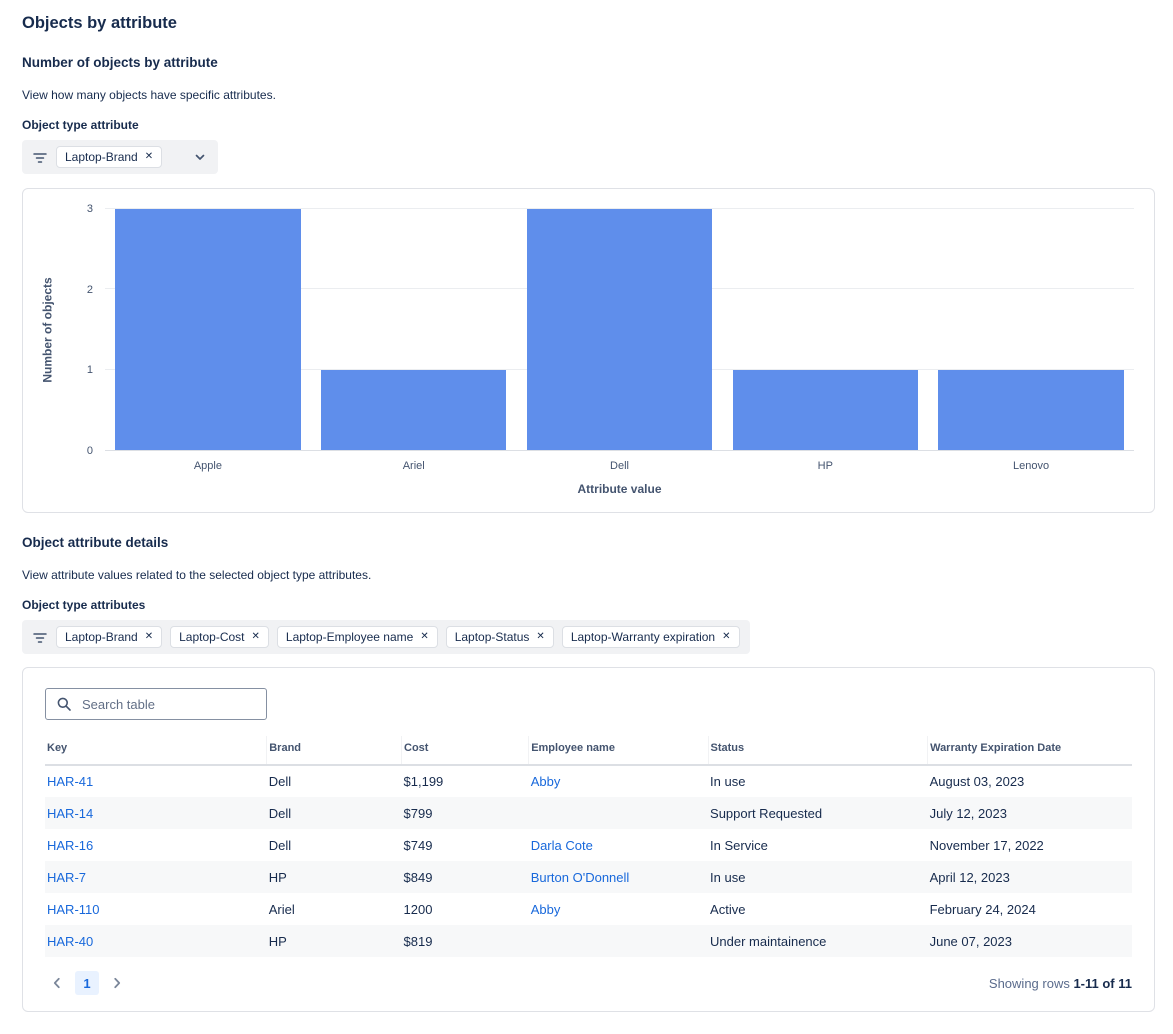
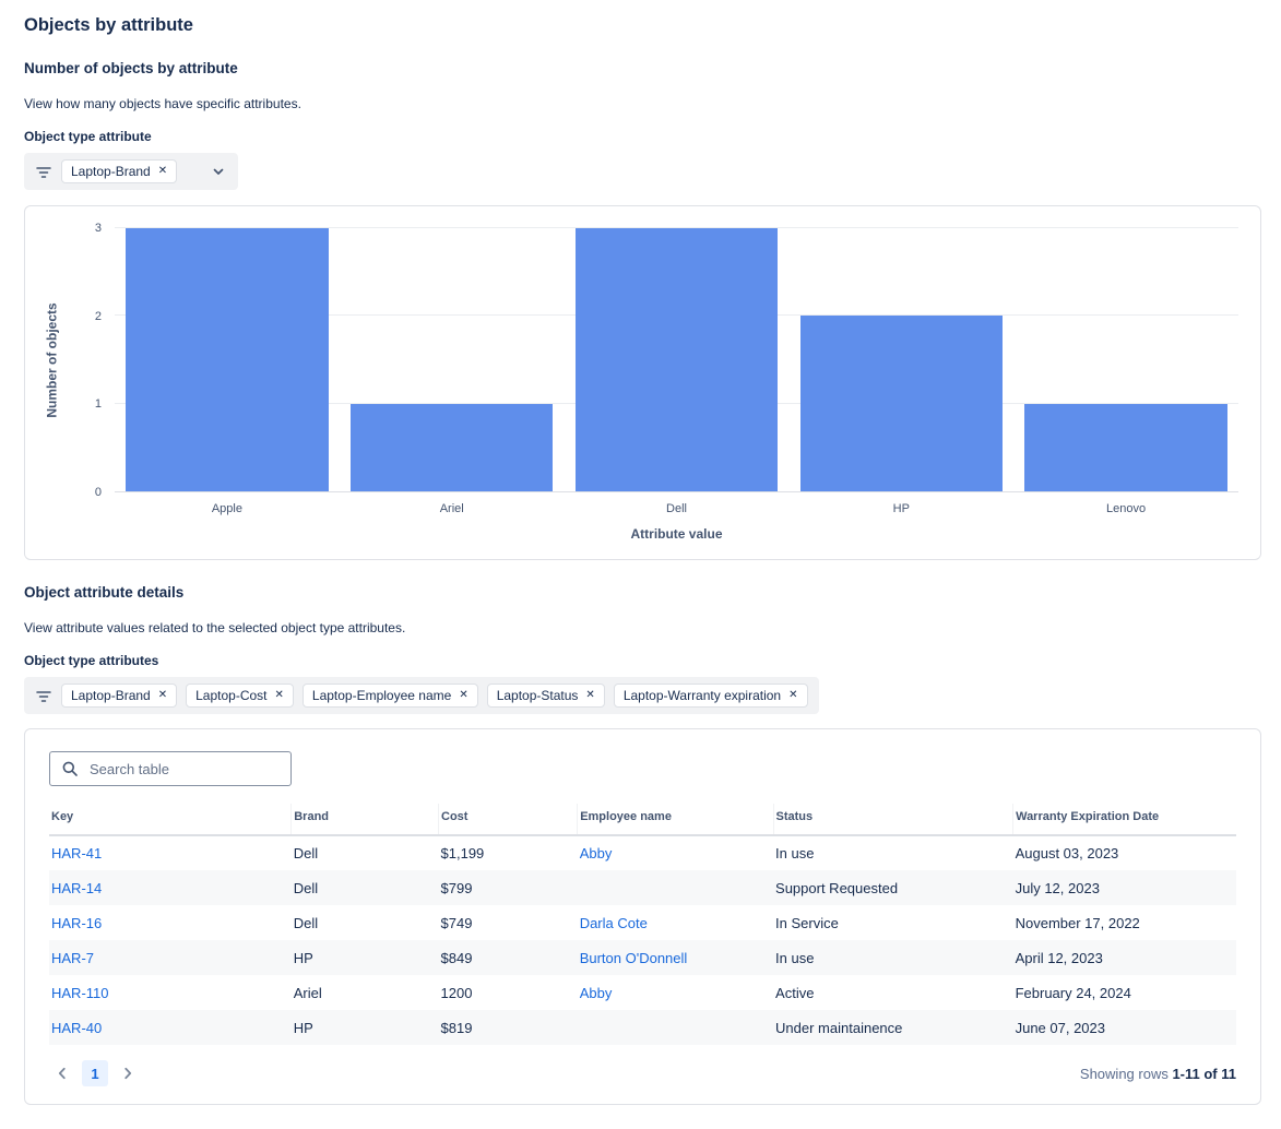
HP: 1 -> 2
